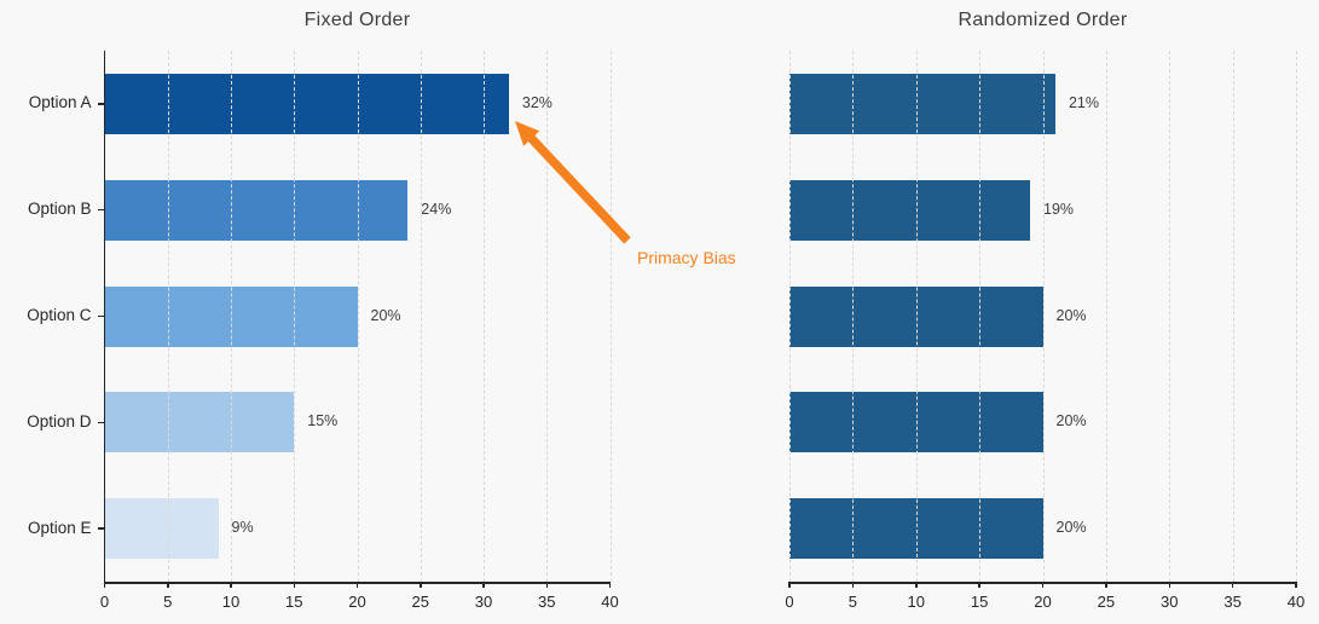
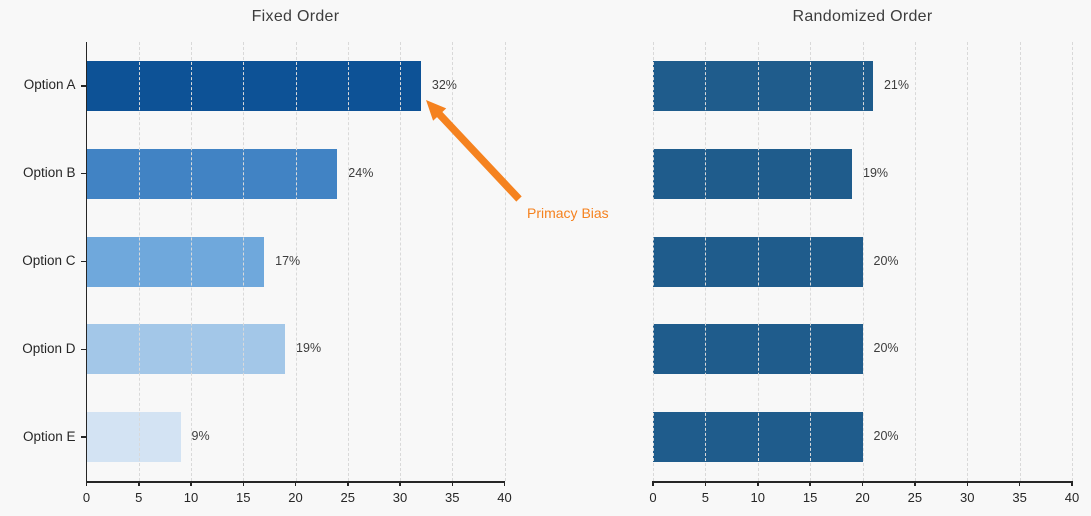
Fixed Order/Option C: 20% -> 17%
Fixed Order/Option D: 15% -> 19%
